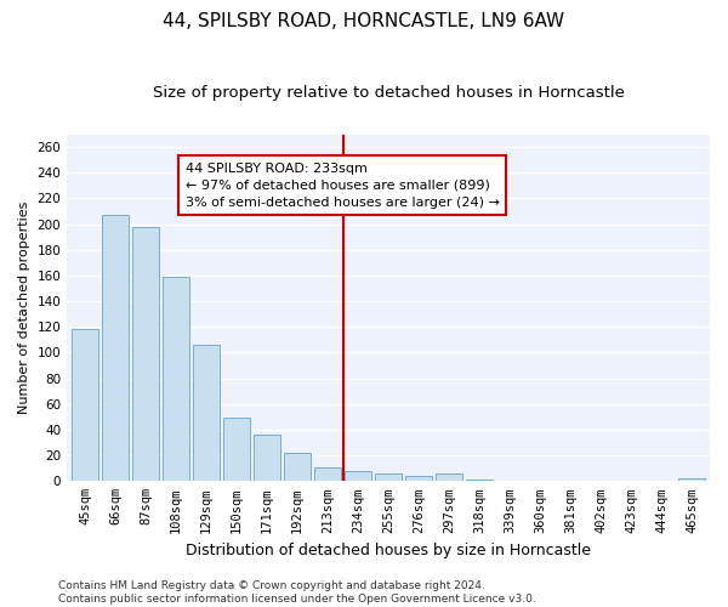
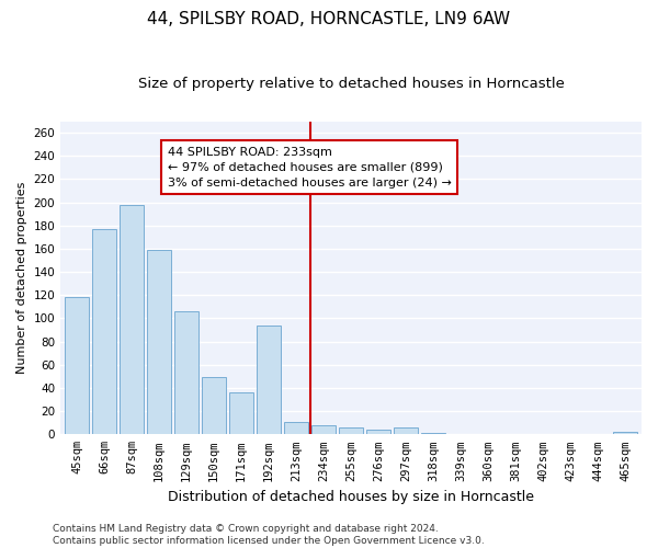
66sqm: 207 -> 177
192sqm: 22 -> 94
